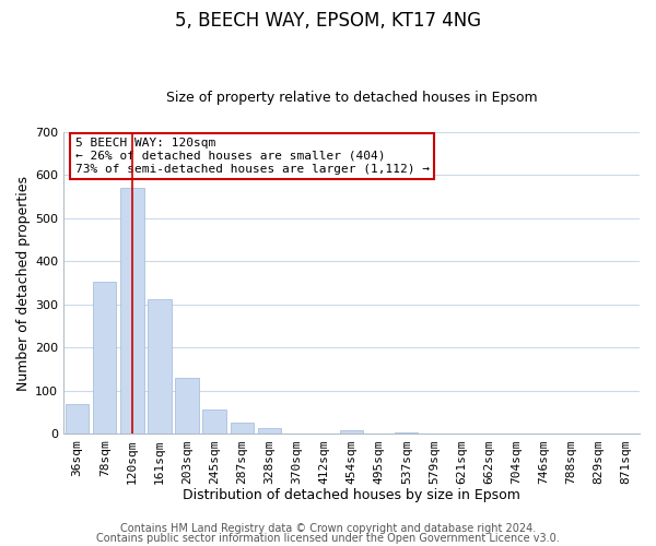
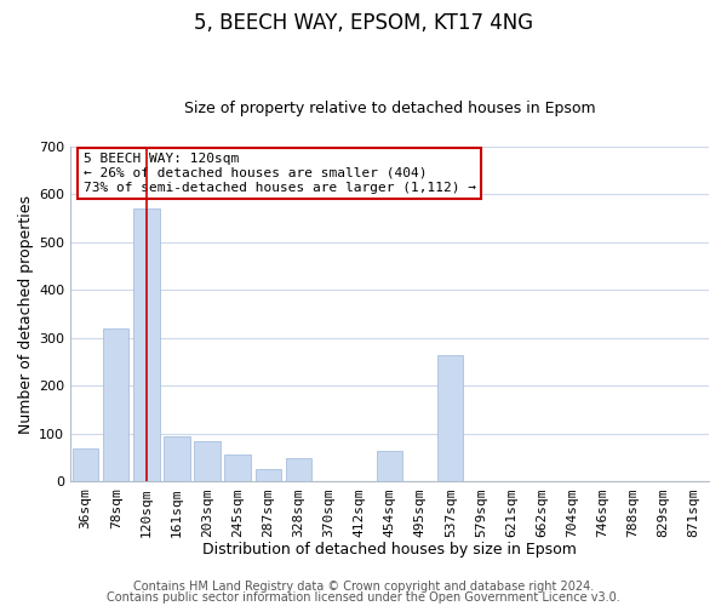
78sqm: 353 -> 320
161sqm: 312 -> 95
203sqm: 130 -> 85
328sqm: 14 -> 50
454sqm: 10 -> 65
537sqm: 4 -> 265
